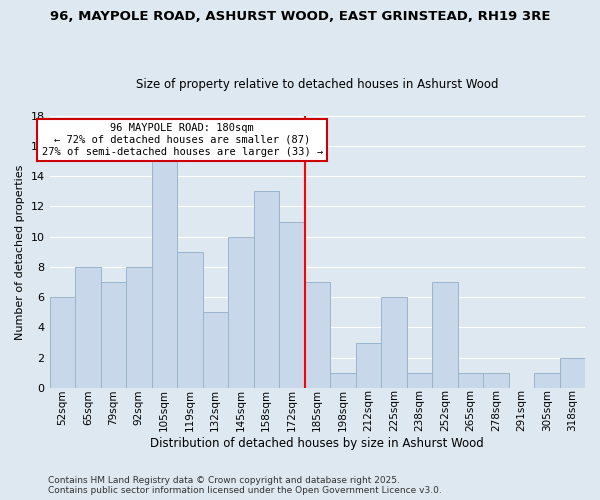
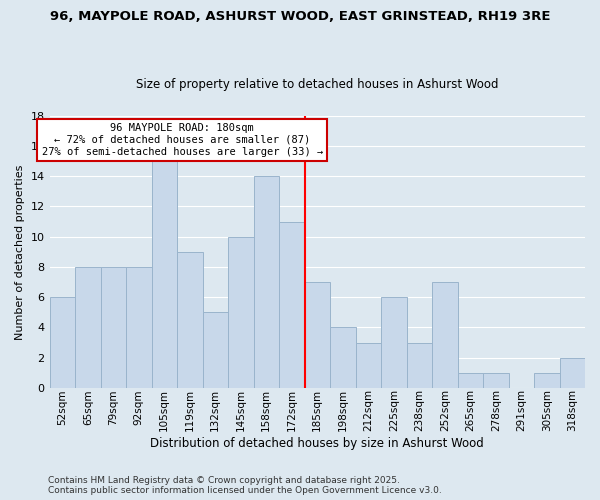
79sqm: 7 -> 8
158sqm: 13 -> 14
198sqm: 1 -> 4
238sqm: 1 -> 3
